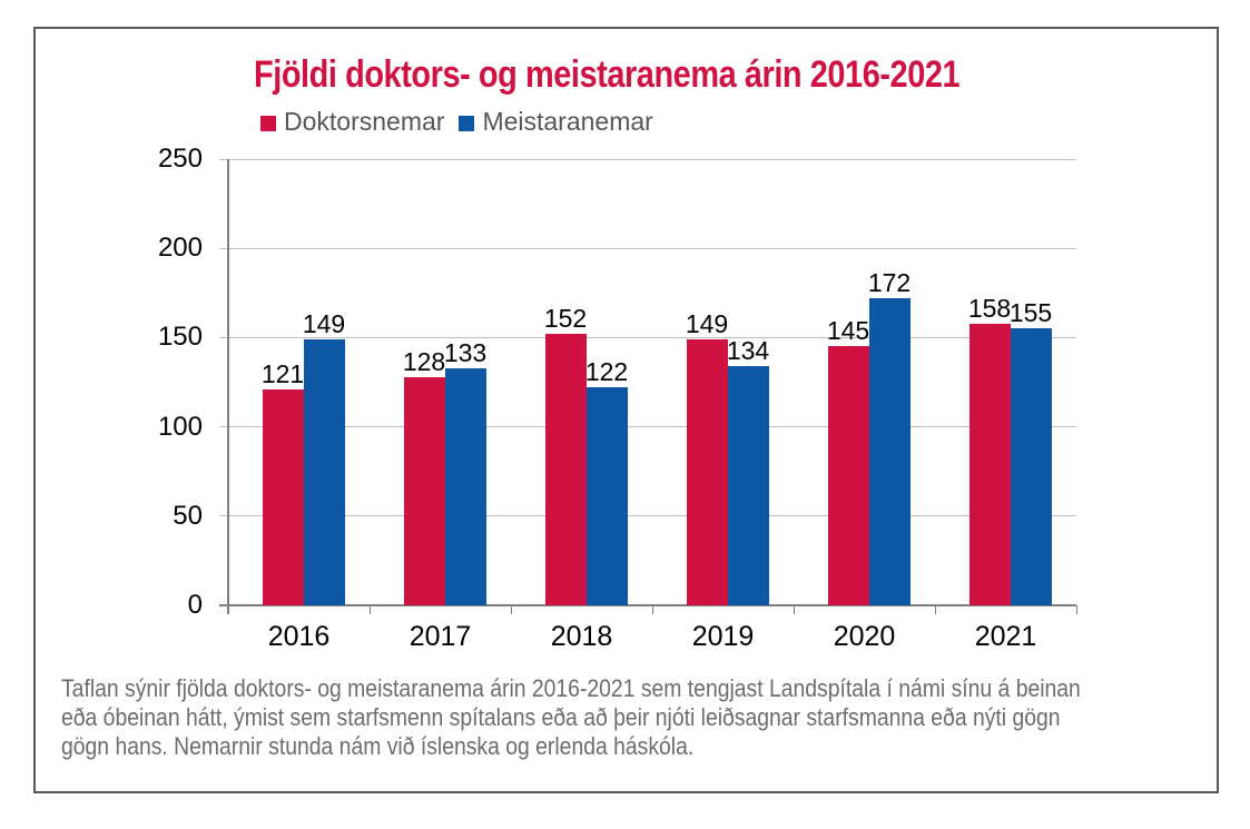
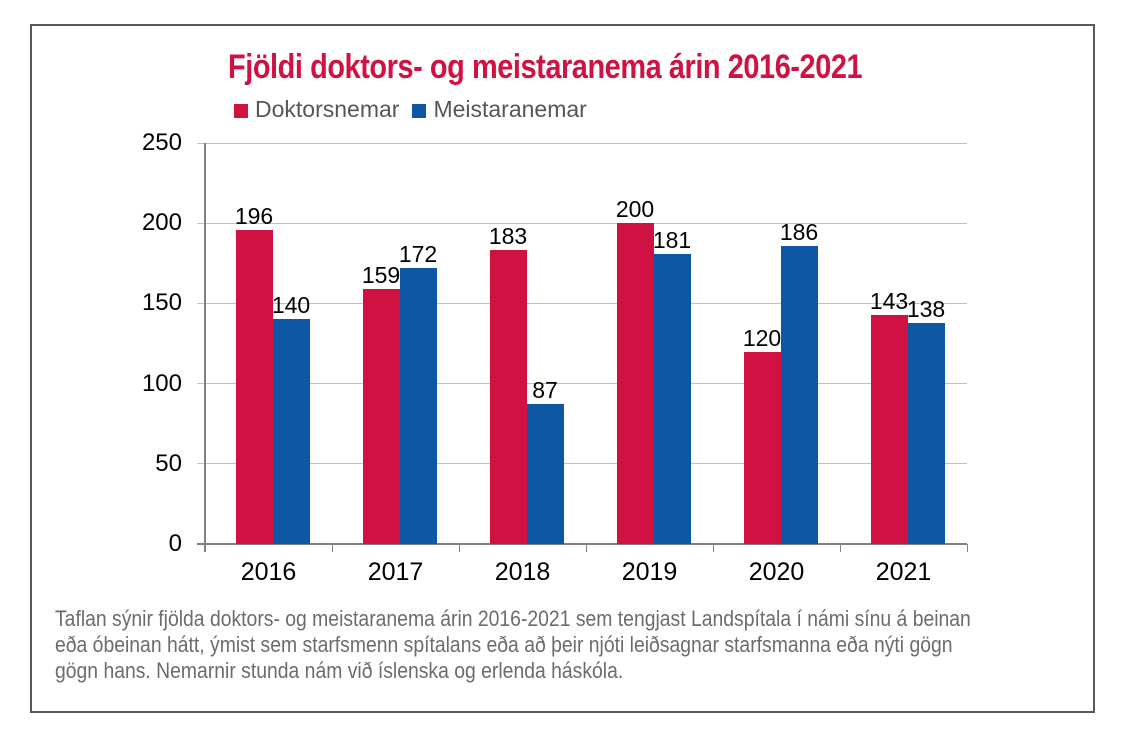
Doktorsnemar/2016: 121 -> 196
Meistaranemar/2016: 149 -> 140
Doktorsnemar/2017: 128 -> 159
Meistaranemar/2017: 133 -> 172
Doktorsnemar/2018: 152 -> 183
Meistaranemar/2018: 122 -> 87
Doktorsnemar/2019: 149 -> 200
Meistaranemar/2019: 134 -> 181
Doktorsnemar/2020: 145 -> 120
Meistaranemar/2020: 172 -> 186
Doktorsnemar/2021: 158 -> 143
Meistaranemar/2021: 155 -> 138
